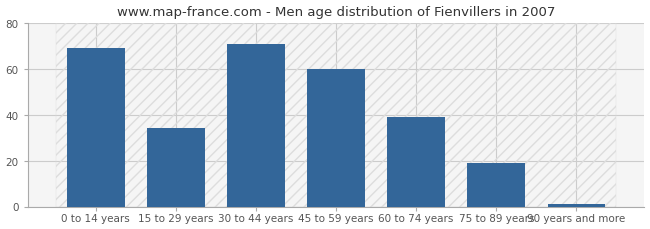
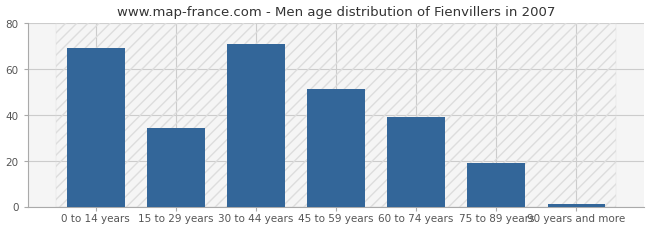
45 to 59 years: 60 -> 51
